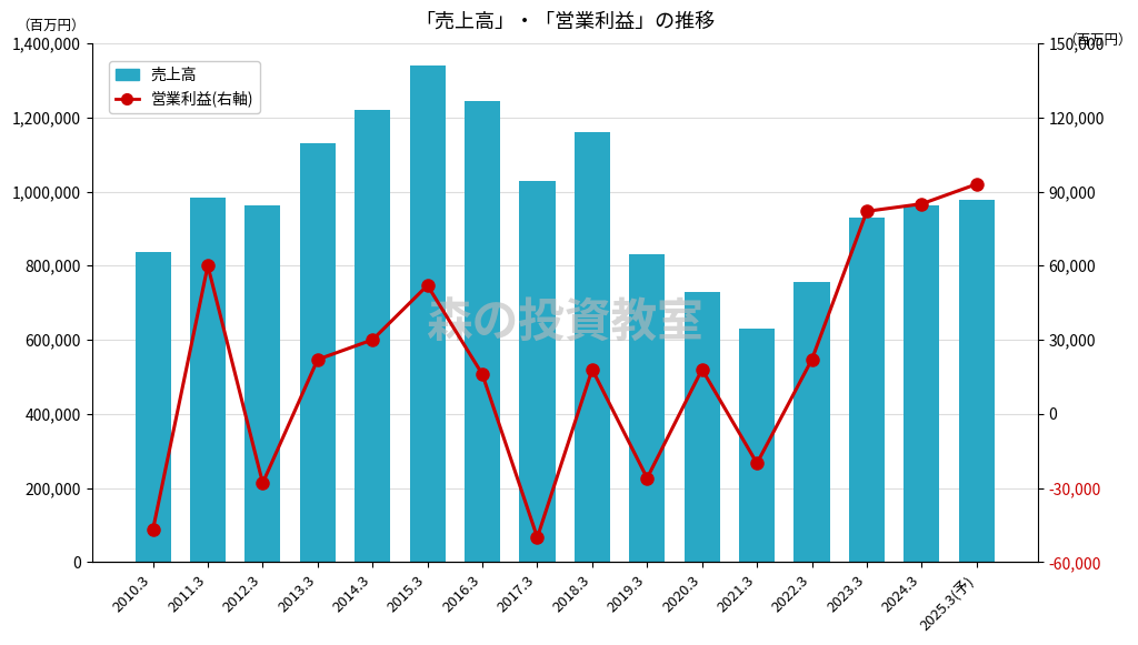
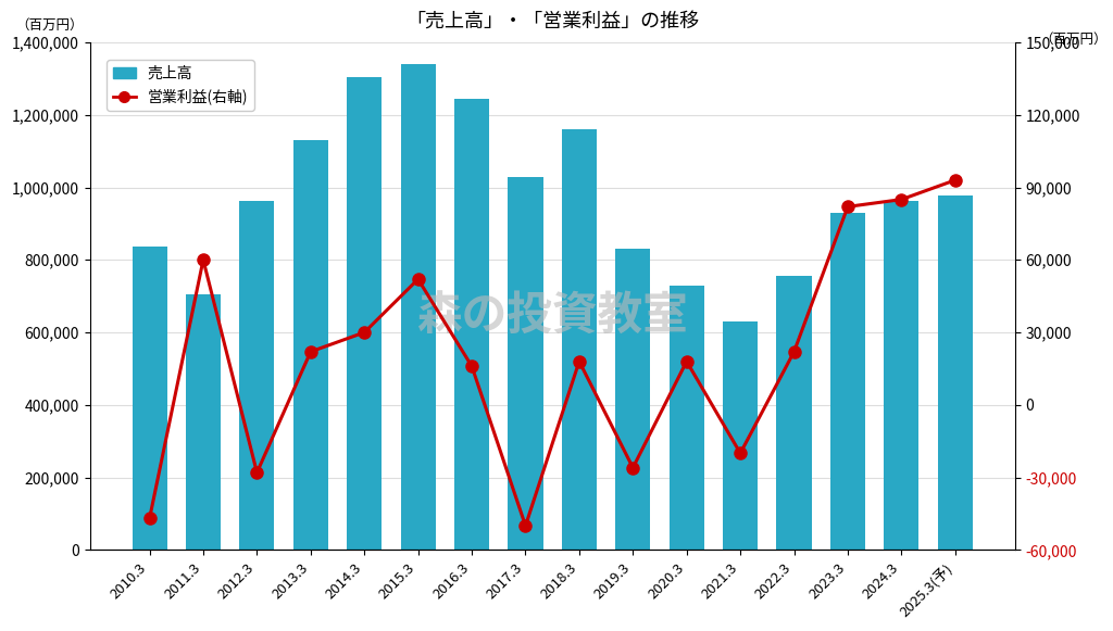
売上高/2011.3: 985,000 -> 705,000
売上高/2014.3: 1,220,000 -> 1,305,000
